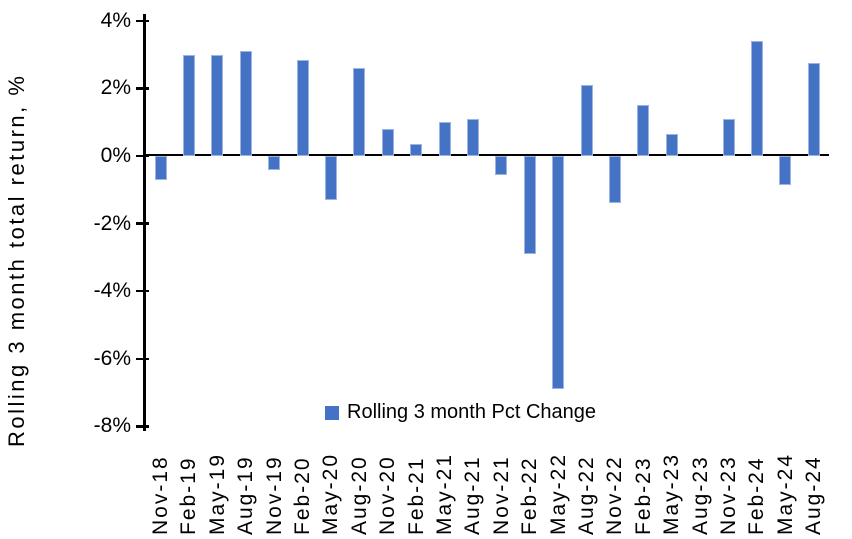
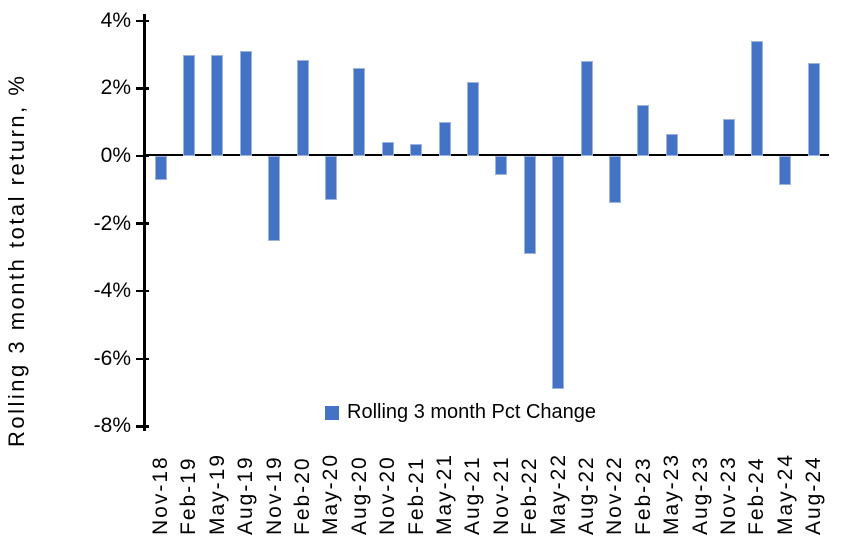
Nov-19: -0.4% -> -2.5%
Nov-20: 0.8% -> 0.4%
Aug-21: 1.1% -> 2.2%
Aug-22: 2.1% -> 2.8%
